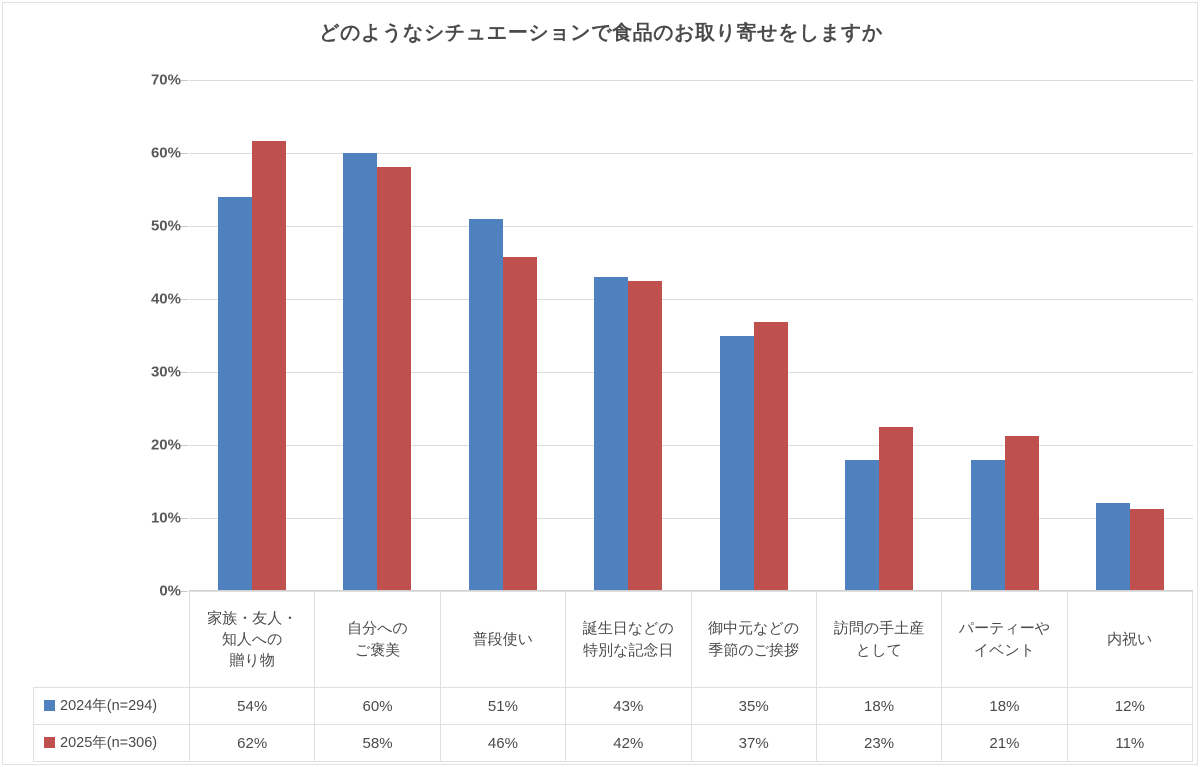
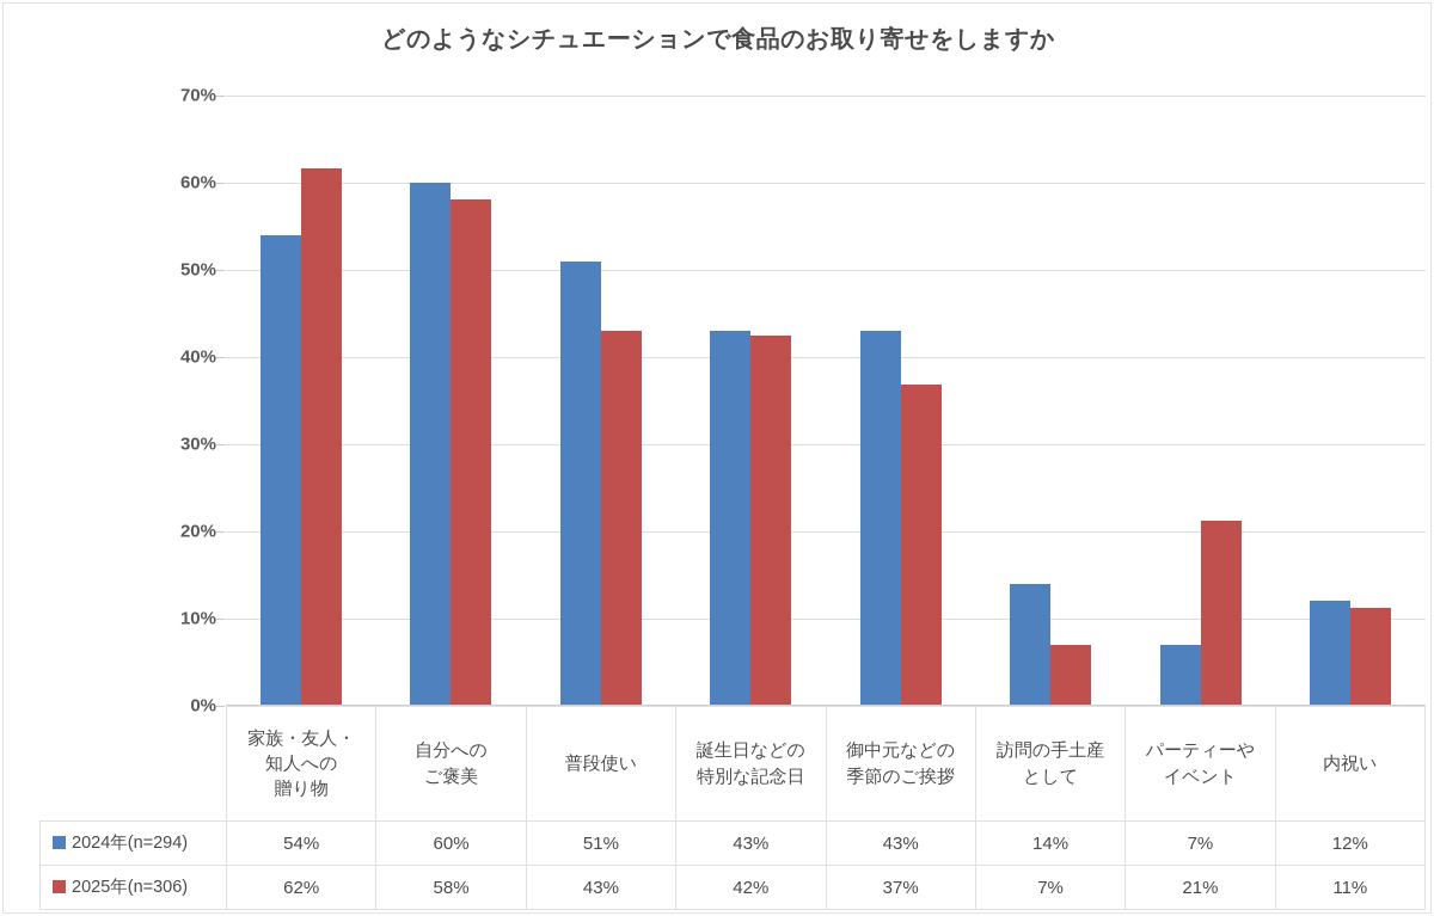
2025年(n=306)/普段使い: 46% -> 43%
2024年(n=294)/御中元などの季節のご挨拶: 35% -> 43%
2024年(n=294)/訪問の手土産として: 18% -> 14%
2025年(n=306)/訪問の手土産として: 23% -> 7%
2024年(n=294)/パーティーやイベント: 18% -> 7%
